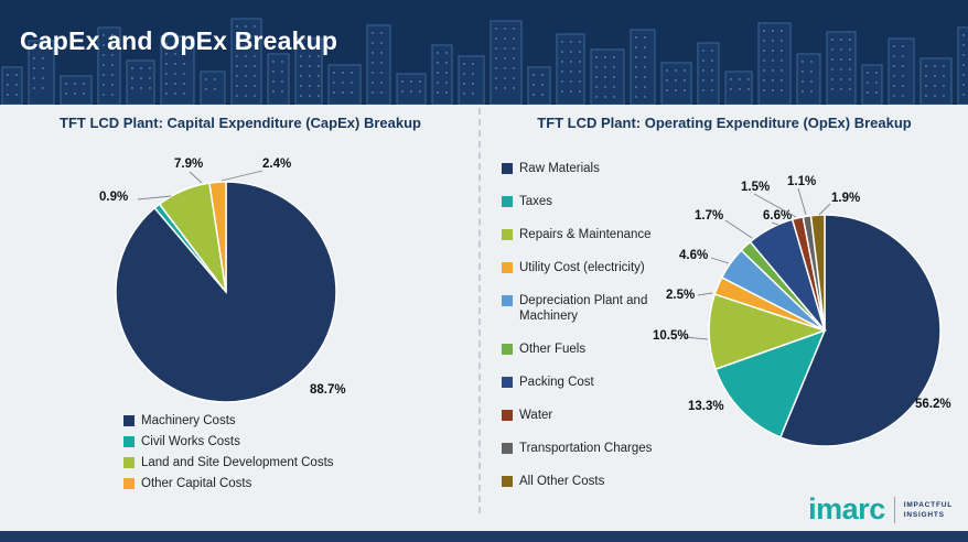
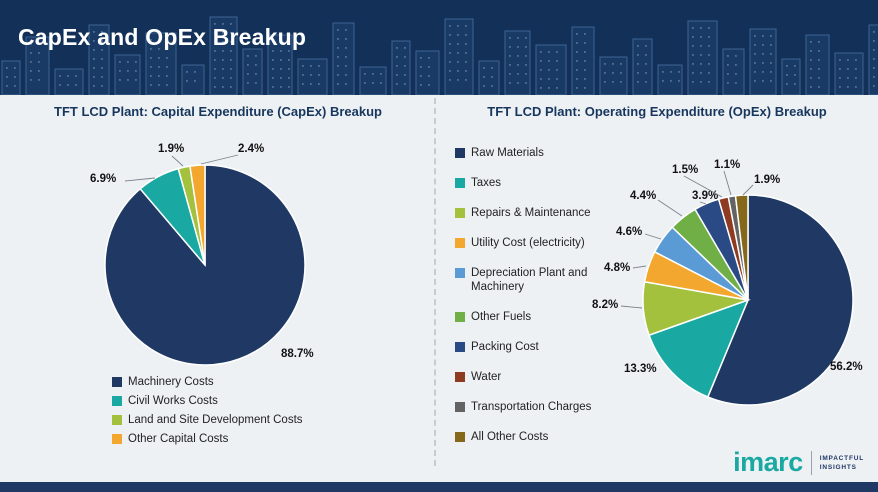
TFT LCD Plant: Capital Expenditure (CapEx) Breakup/Civil Works Costs: 0.9% -> 6.9%
TFT LCD Plant: Capital Expenditure (CapEx) Breakup/Land and Site Development Costs: 7.9% -> 1.9%
TFT LCD Plant: Operating Expenditure (OpEx) Breakup/Repairs & Maintenance: 10.5% -> 8.2%
TFT LCD Plant: Operating Expenditure (OpEx) Breakup/Utility Cost (electricity): 2.5% -> 4.8%
TFT LCD Plant: Operating Expenditure (OpEx) Breakup/Other Fuels: 1.7% -> 4.4%
TFT LCD Plant: Operating Expenditure (OpEx) Breakup/Packing Cost: 6.6% -> 3.9%
